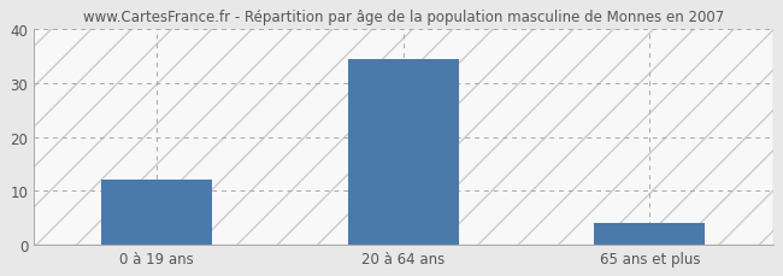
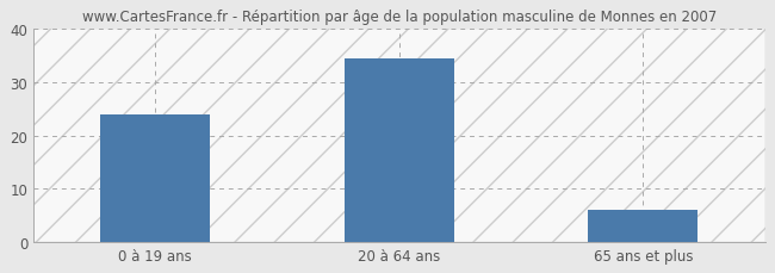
0 à 19 ans: 12.0 -> 24.0
65 ans et plus: 4.0 -> 6.0
